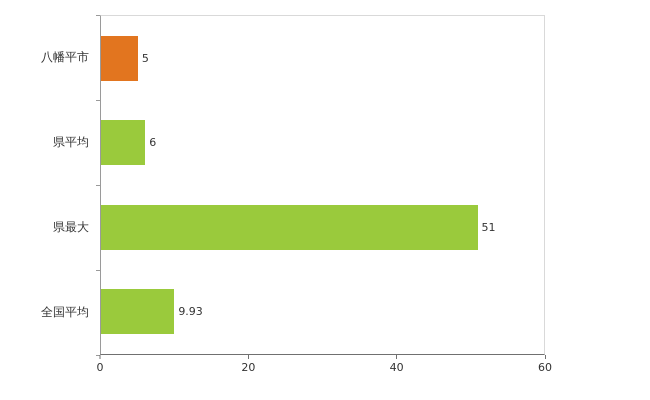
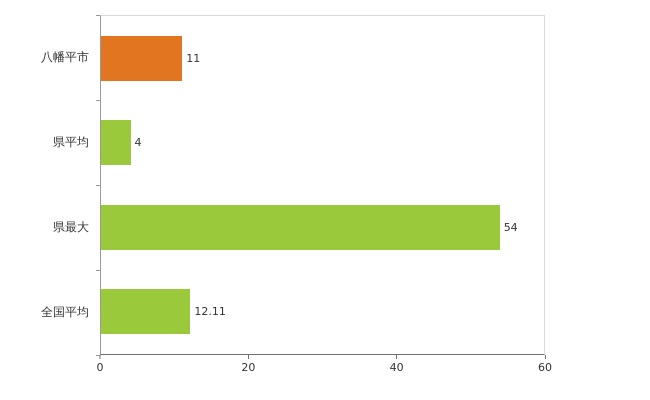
八幡平市: 5 -> 11
県平均: 6 -> 4
県最大: 51 -> 54
全国平均: 9.93 -> 12.11
